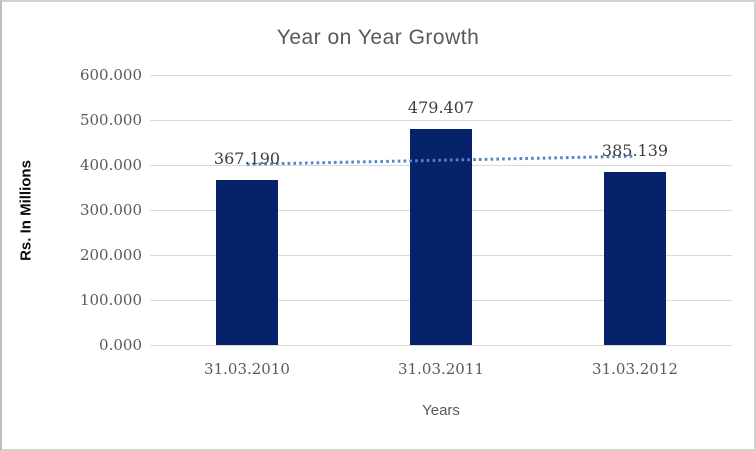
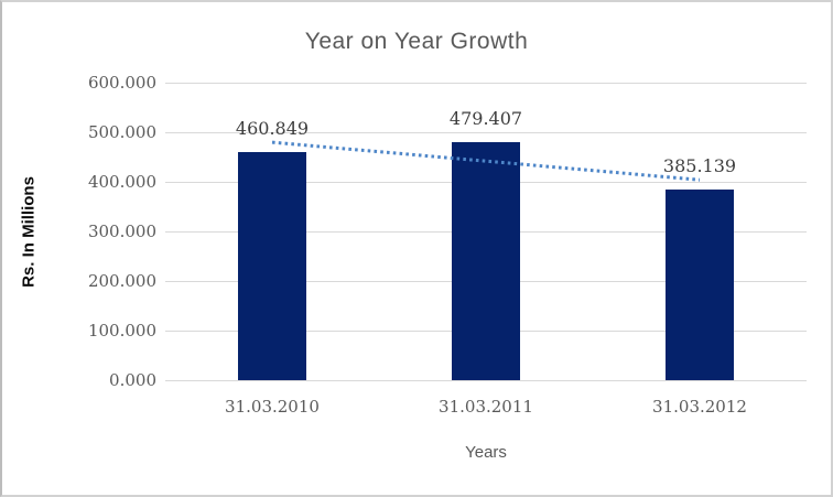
31.03.2010: 367.190 -> 460.849
